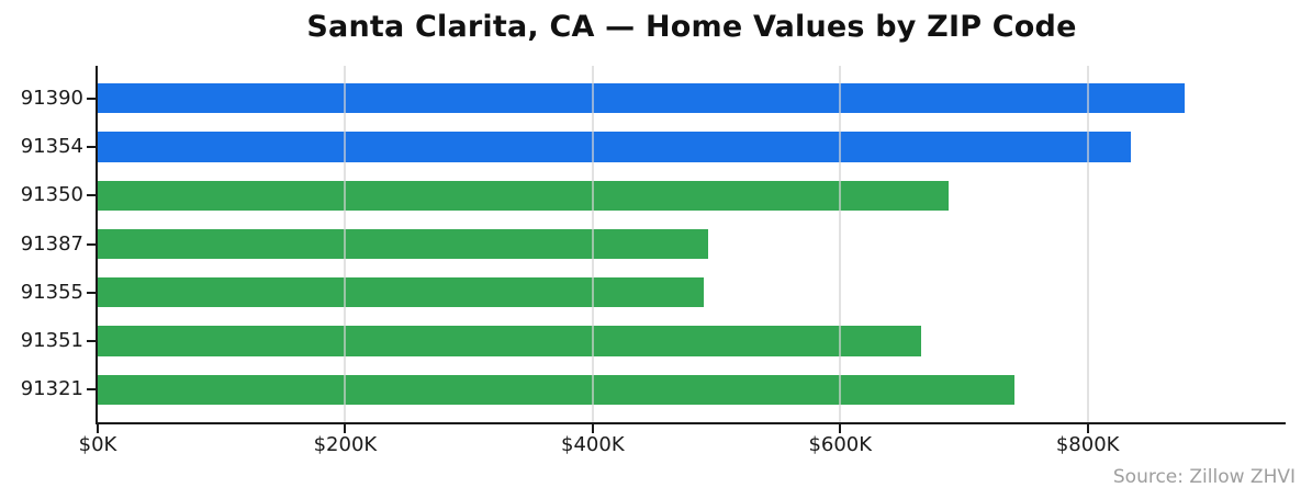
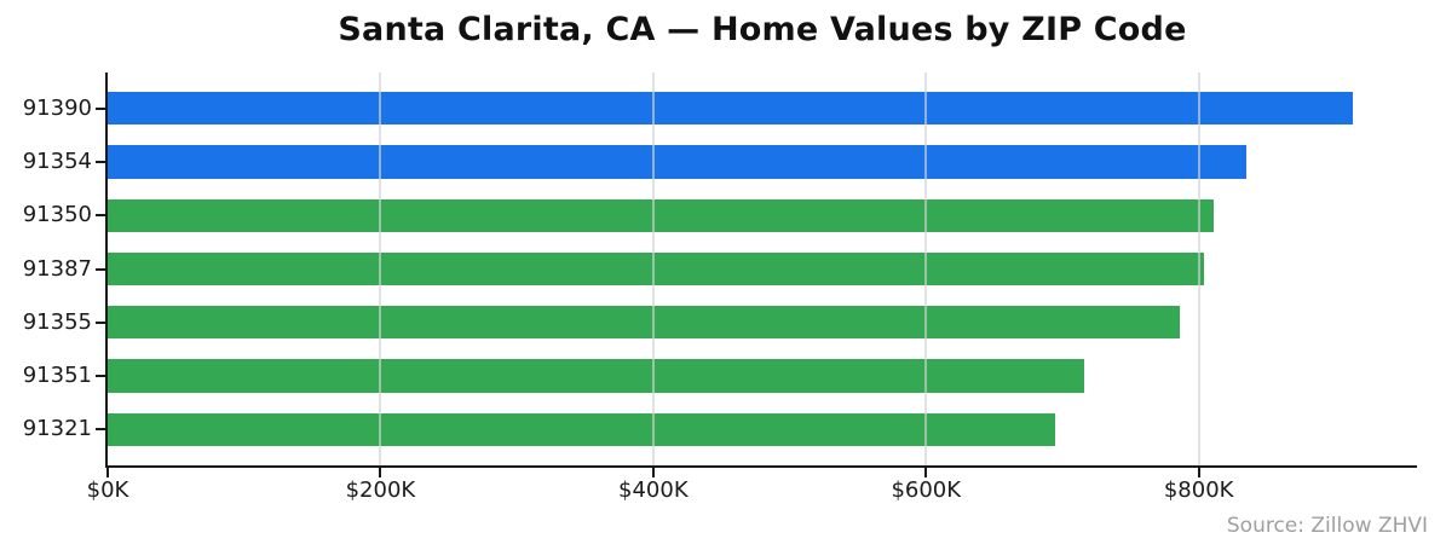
91390: $878K -> $913K
91350: $688K -> $811K
91387: $493K -> $804K
91355: $490K -> $786K
91351: $665K -> $716K
91321: $741K -> $695K
